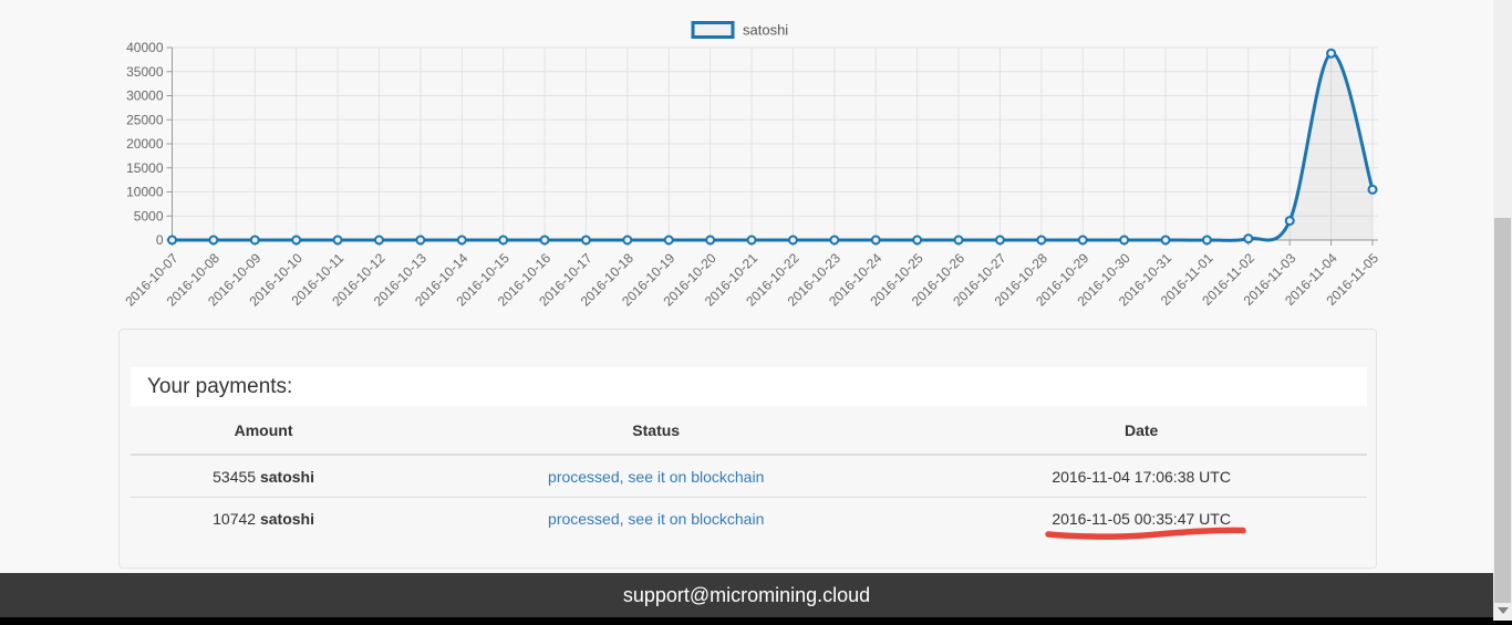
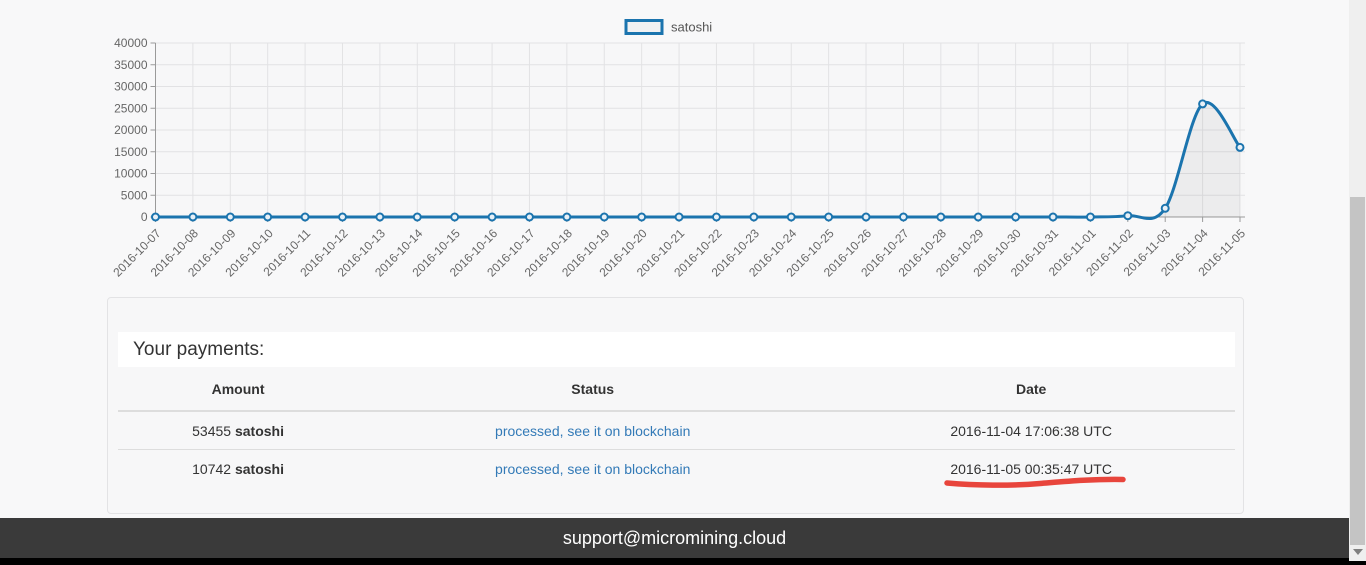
2016-11-03: 4000 -> 2000
2016-11-04: 39000 -> 26000
2016-11-05: 10000 -> 16000
